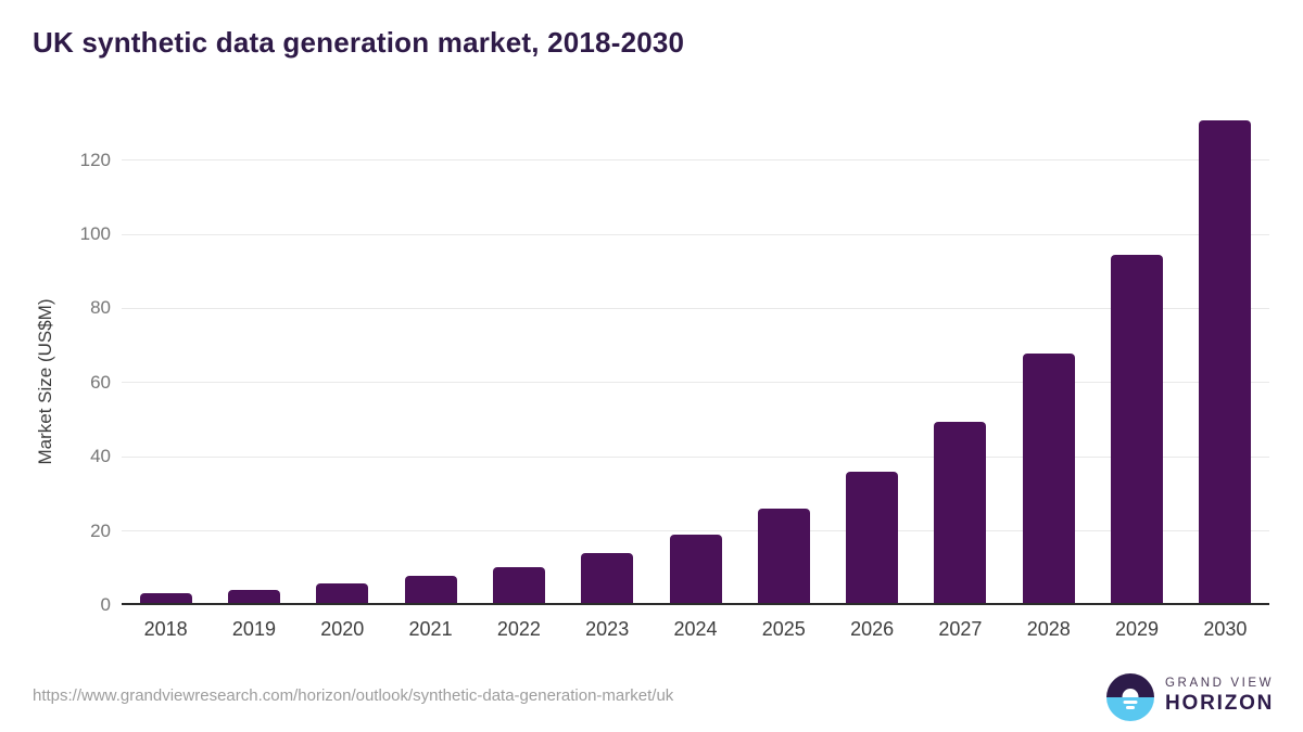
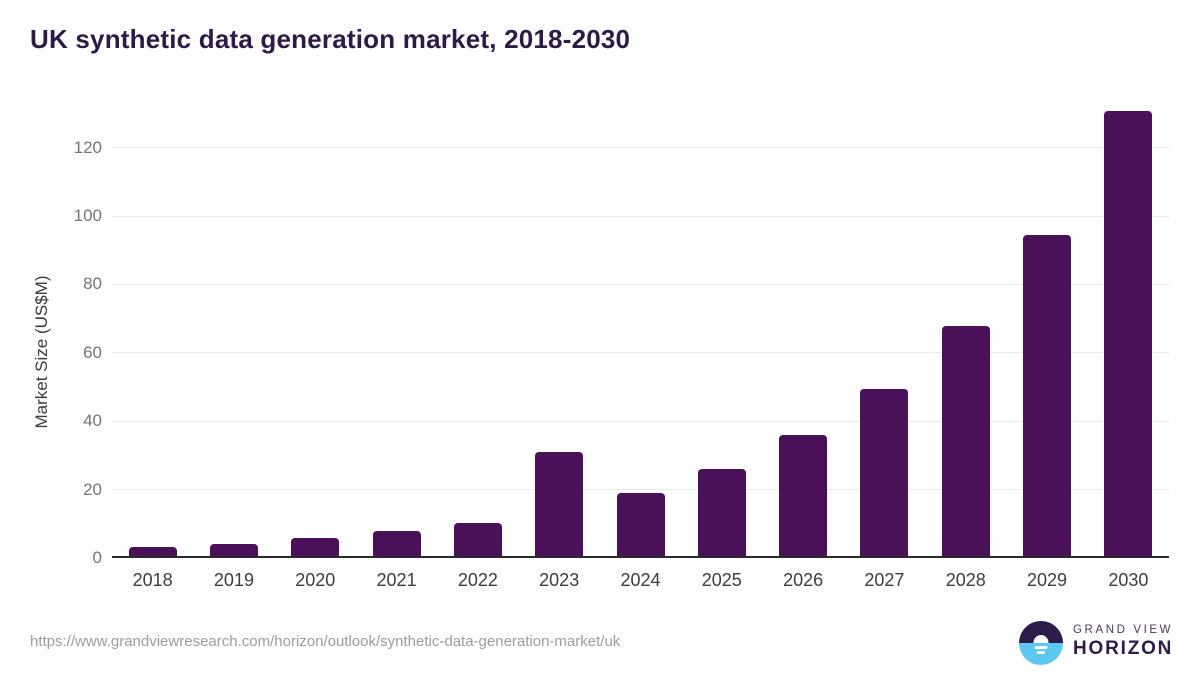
2023: 14 -> 31
